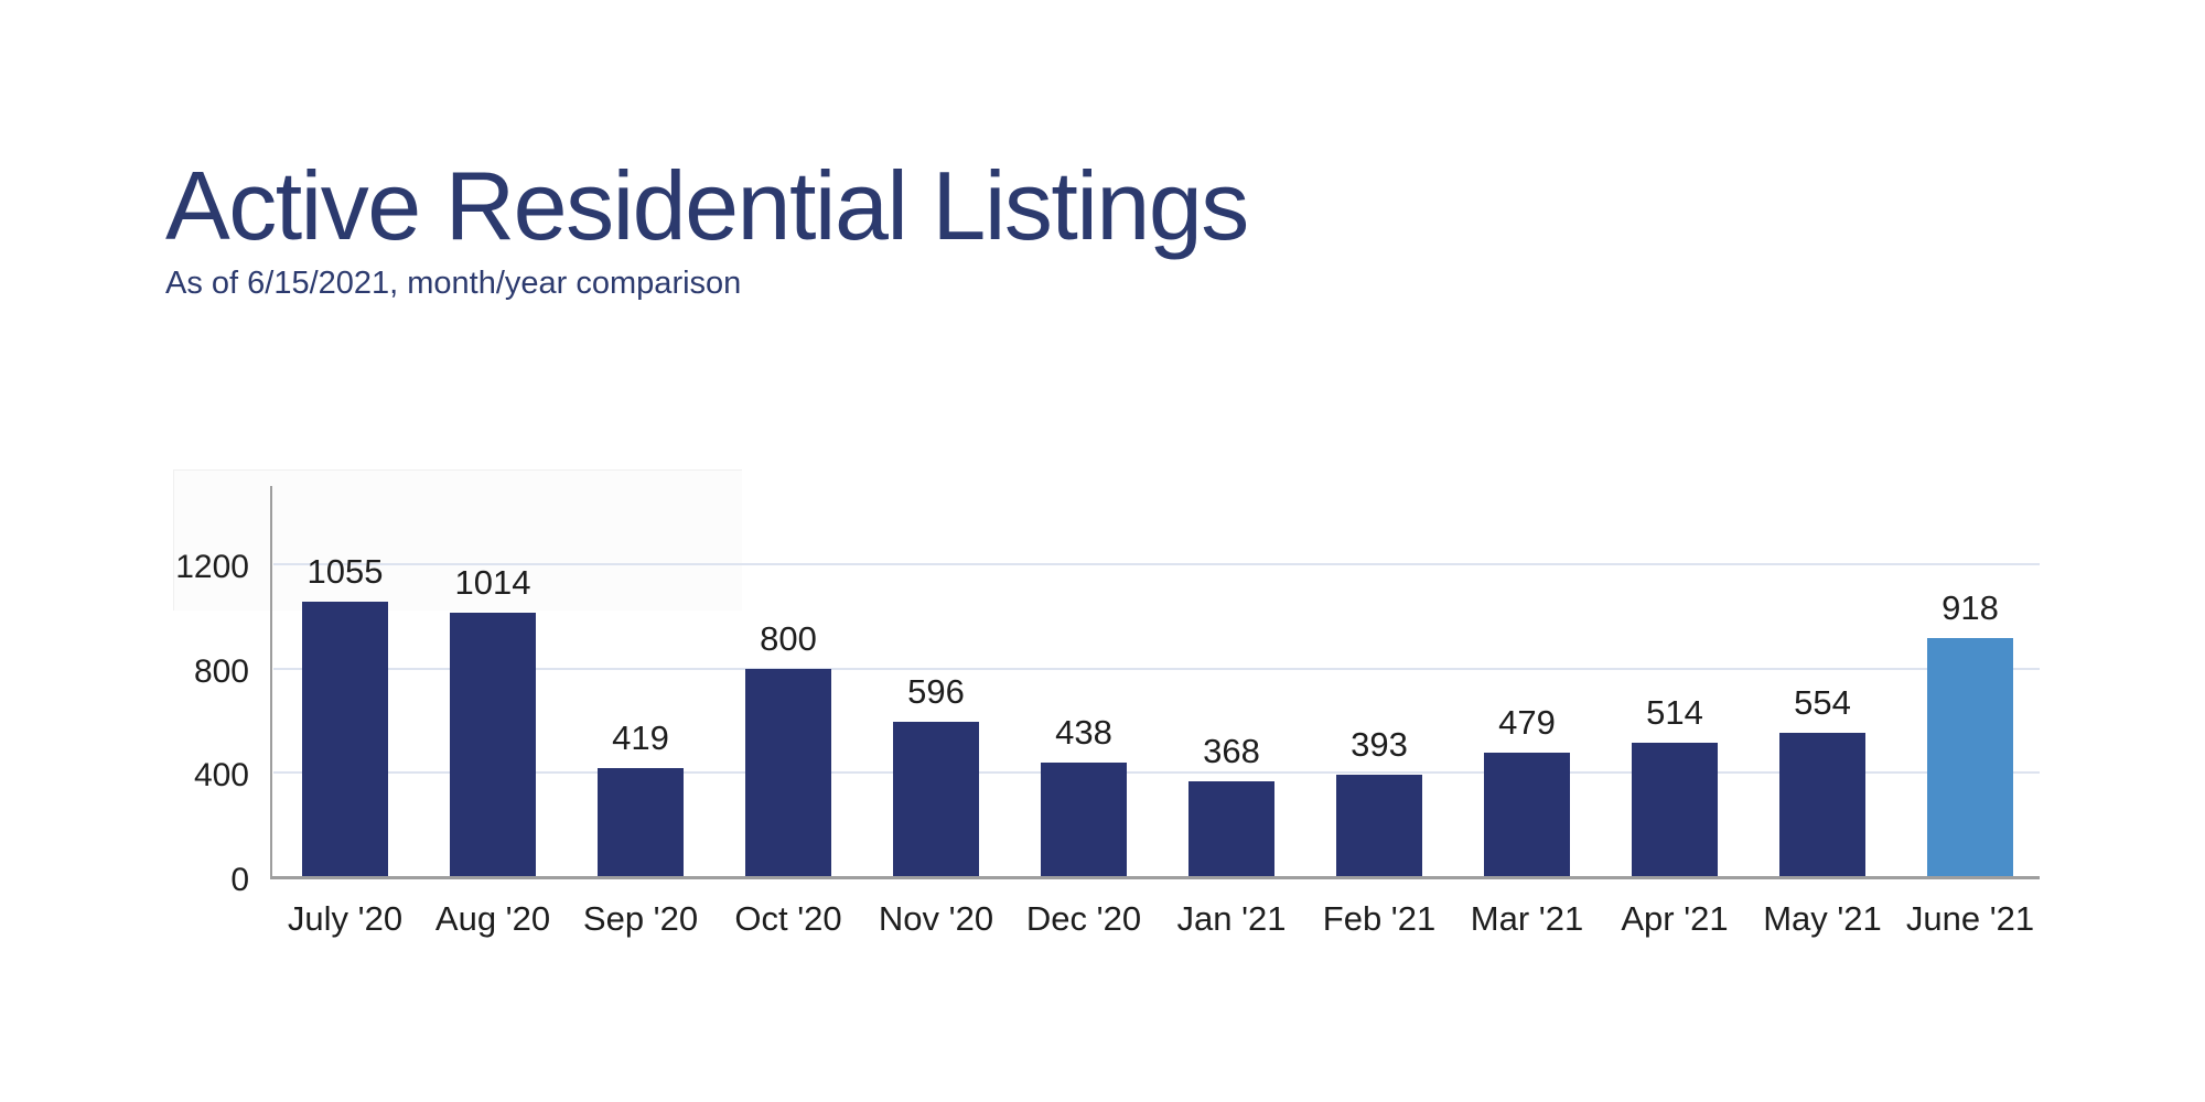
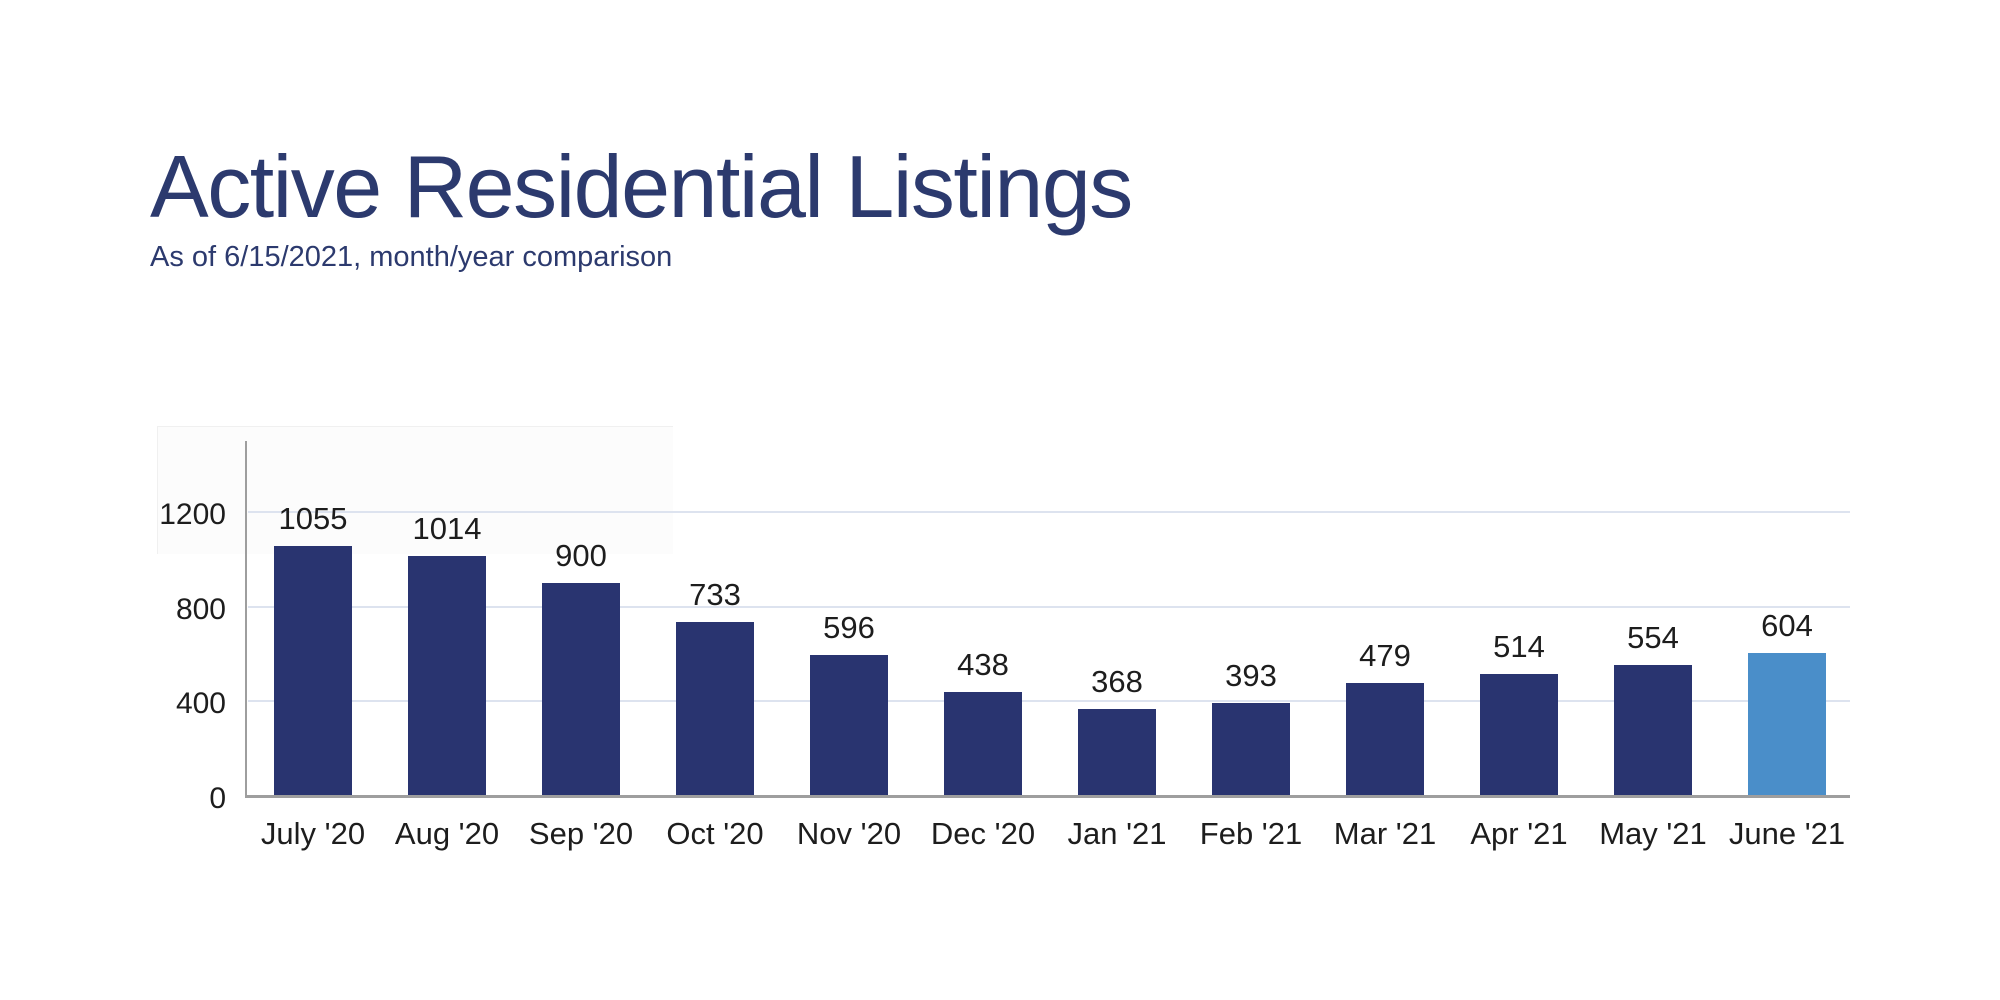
Sep '20: 419 -> 900
Oct '20: 800 -> 733
June '21: 918 -> 604
